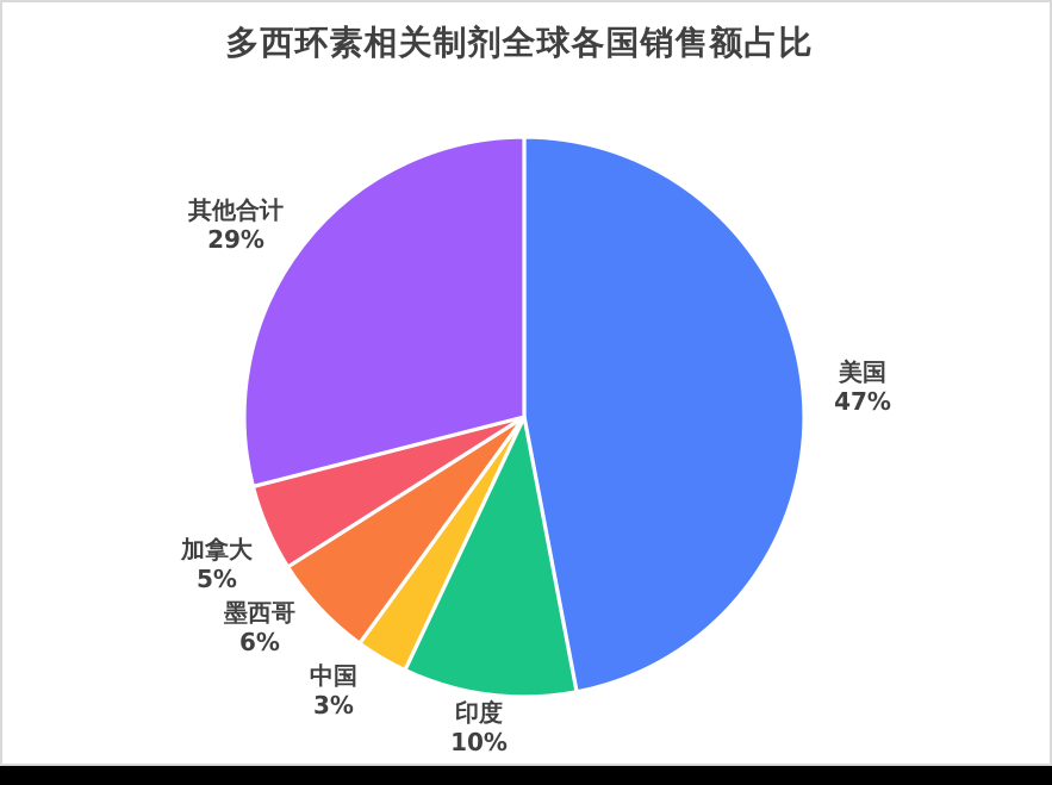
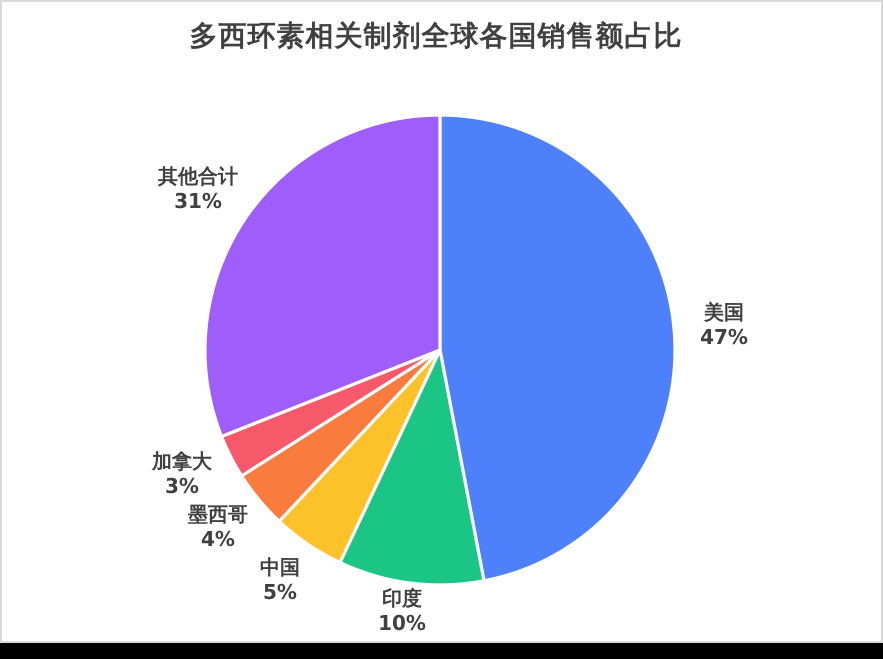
中国: 3% -> 5%
墨西哥: 6% -> 4%
加拿大: 5% -> 3%
其他合计: 29% -> 31%
